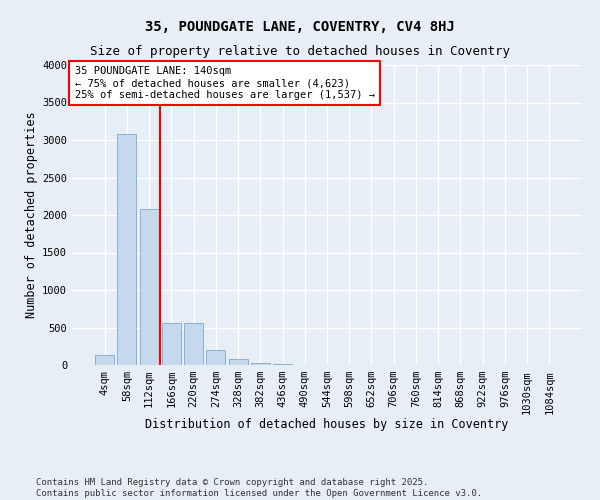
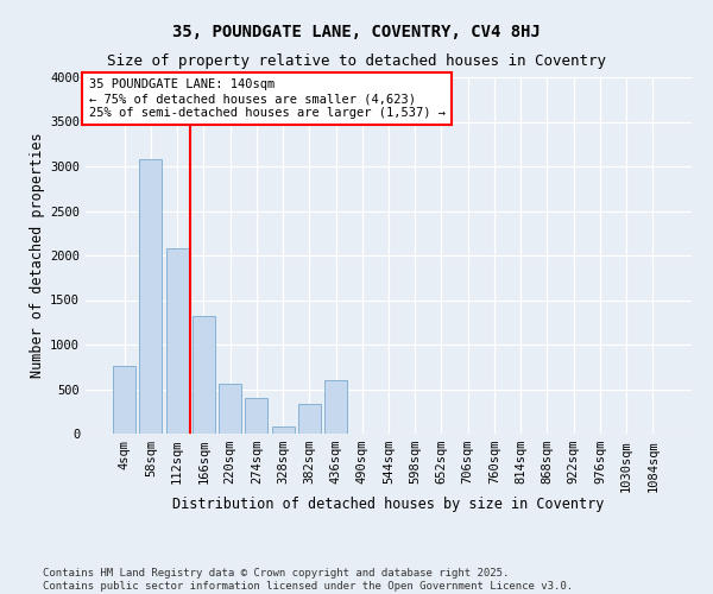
4sqm: 130 -> 760
166sqm: 560 -> 1320
274sqm: 200 -> 400
382sqm: 30 -> 340
436sqm: 10 -> 600
